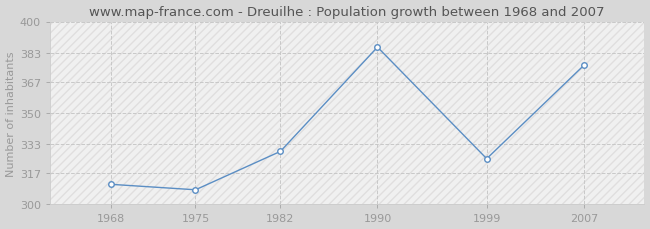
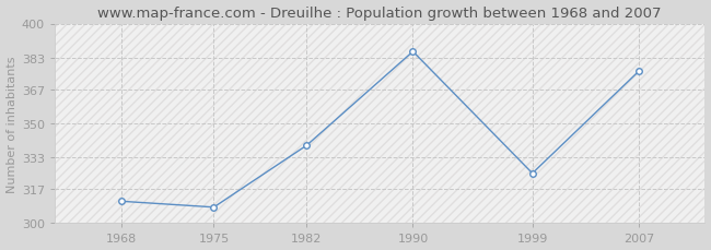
1982: 329 -> 339
